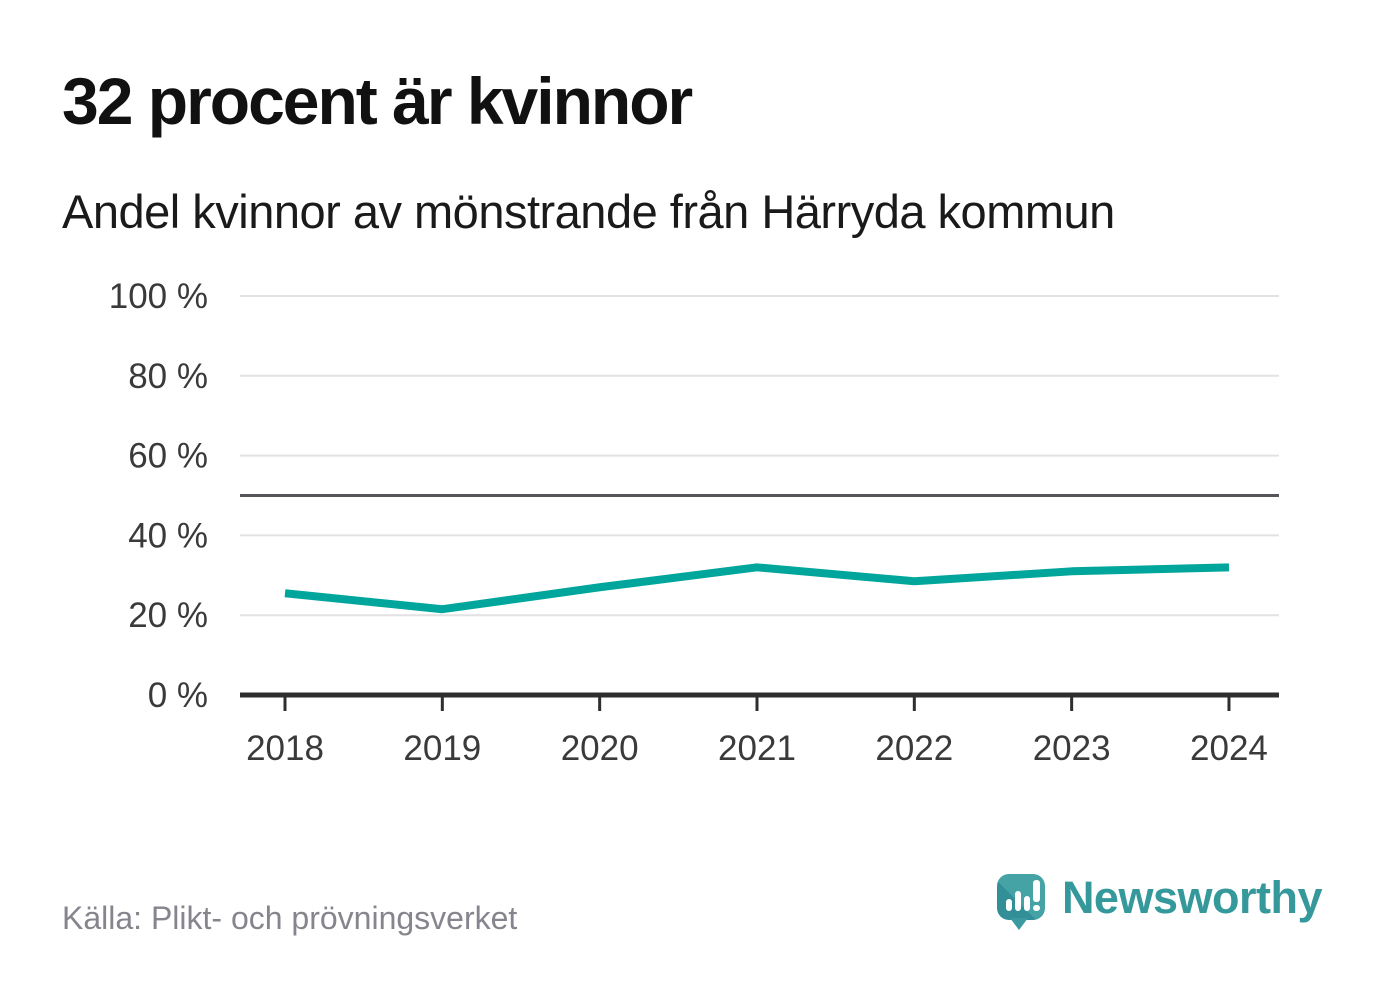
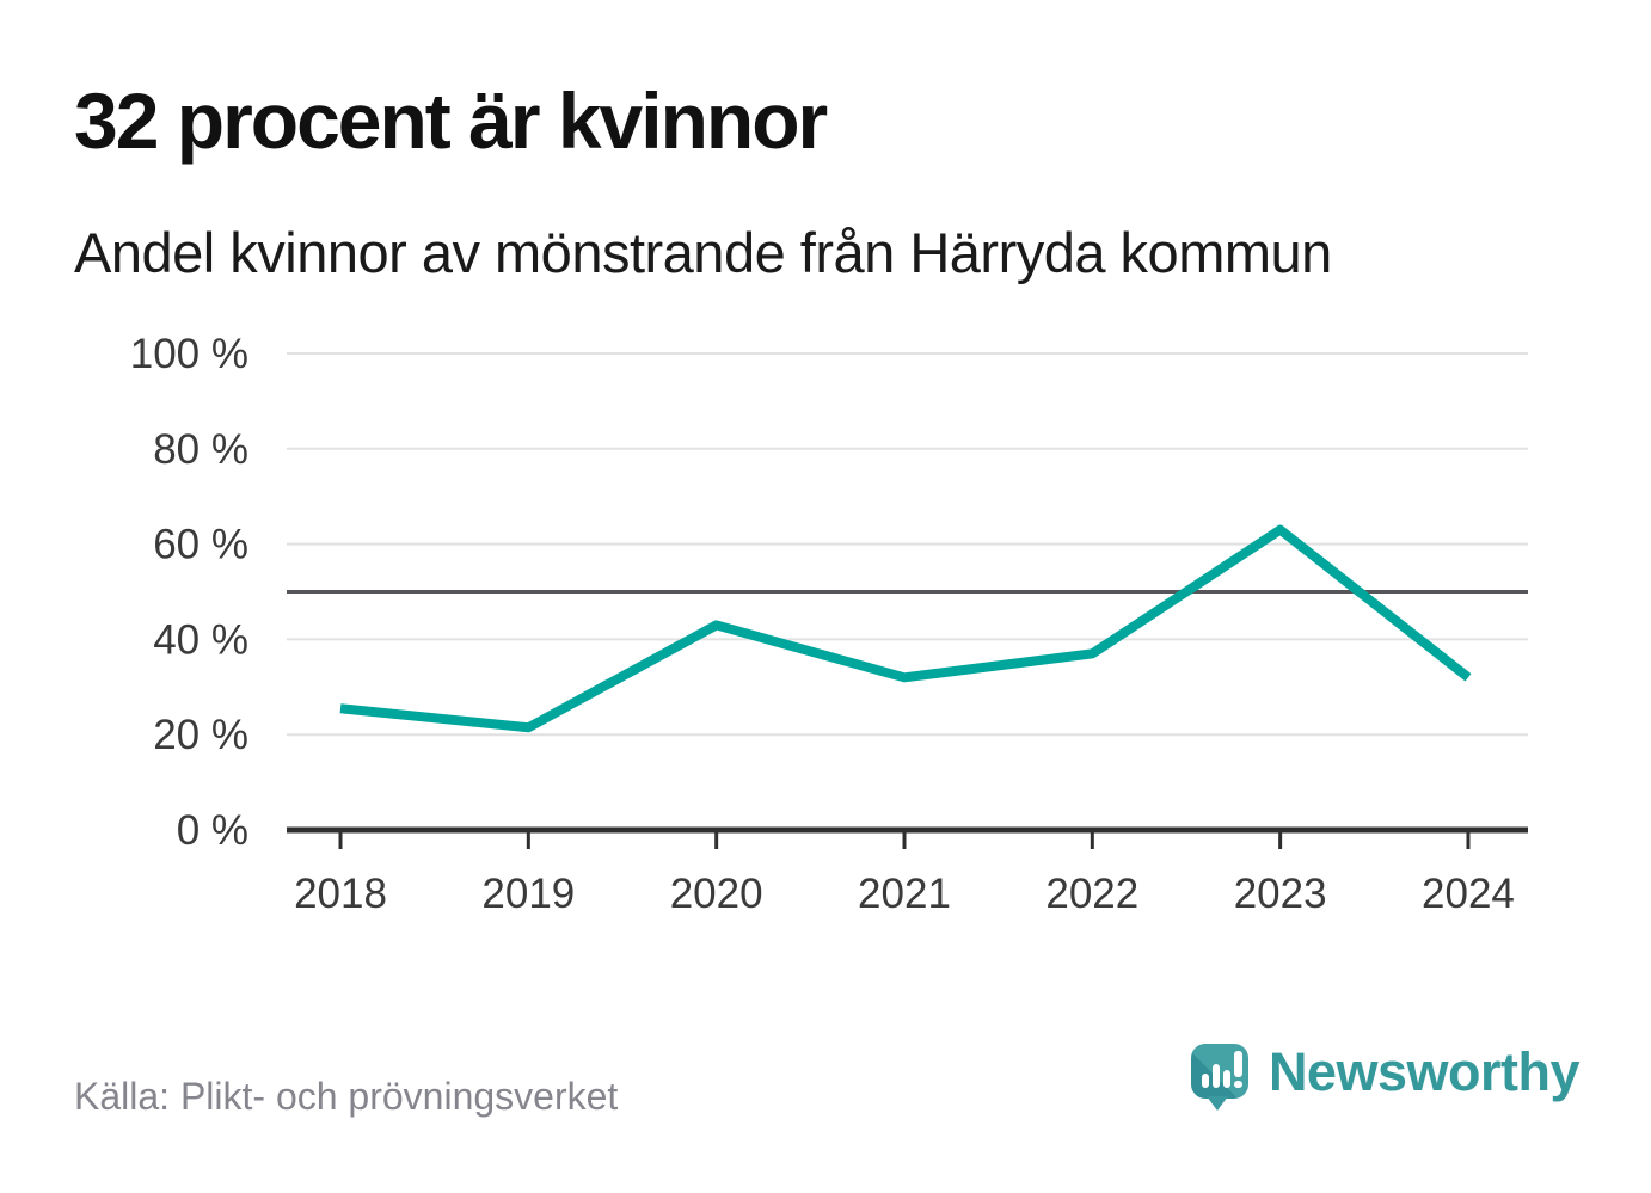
2020: 27% -> 43%
2022: 28% -> 37%
2023: 31% -> 63%
